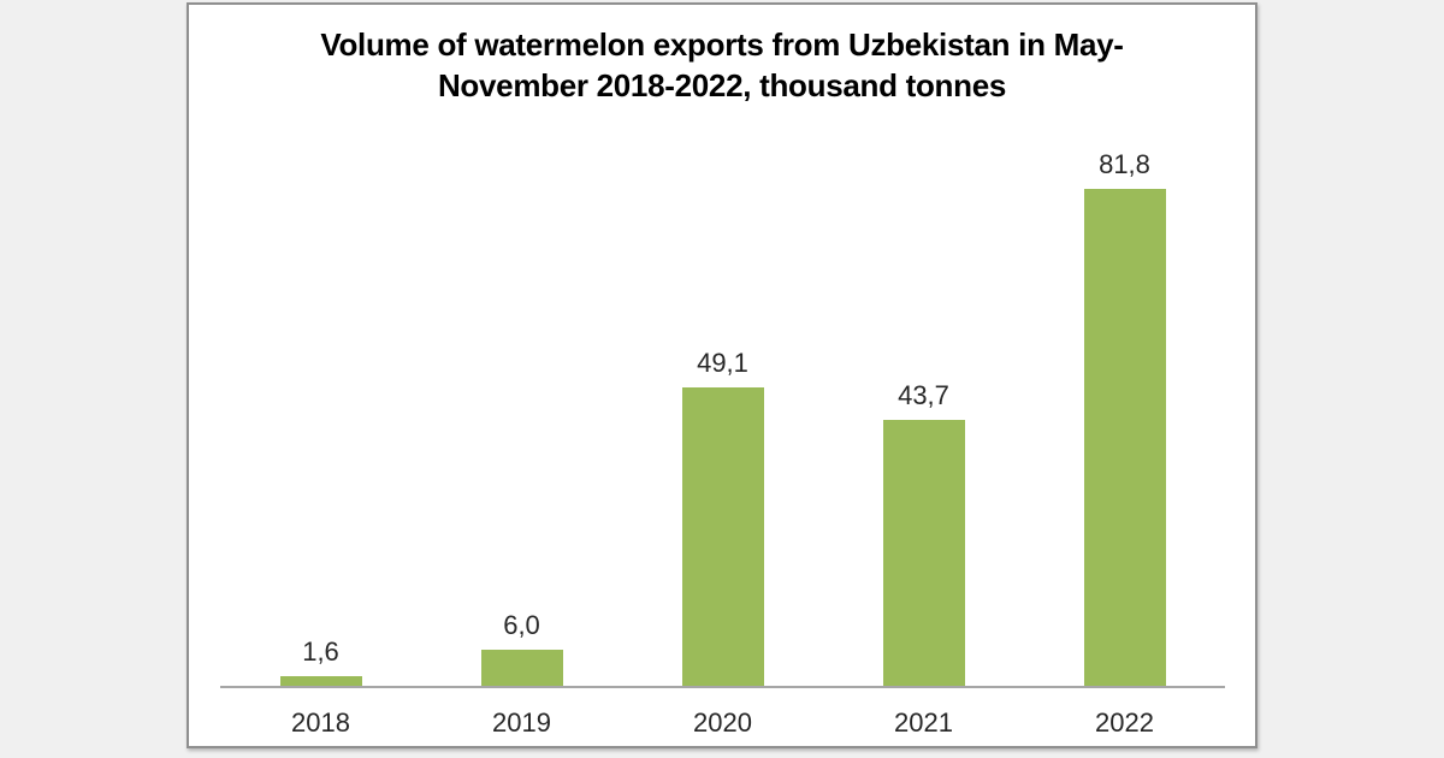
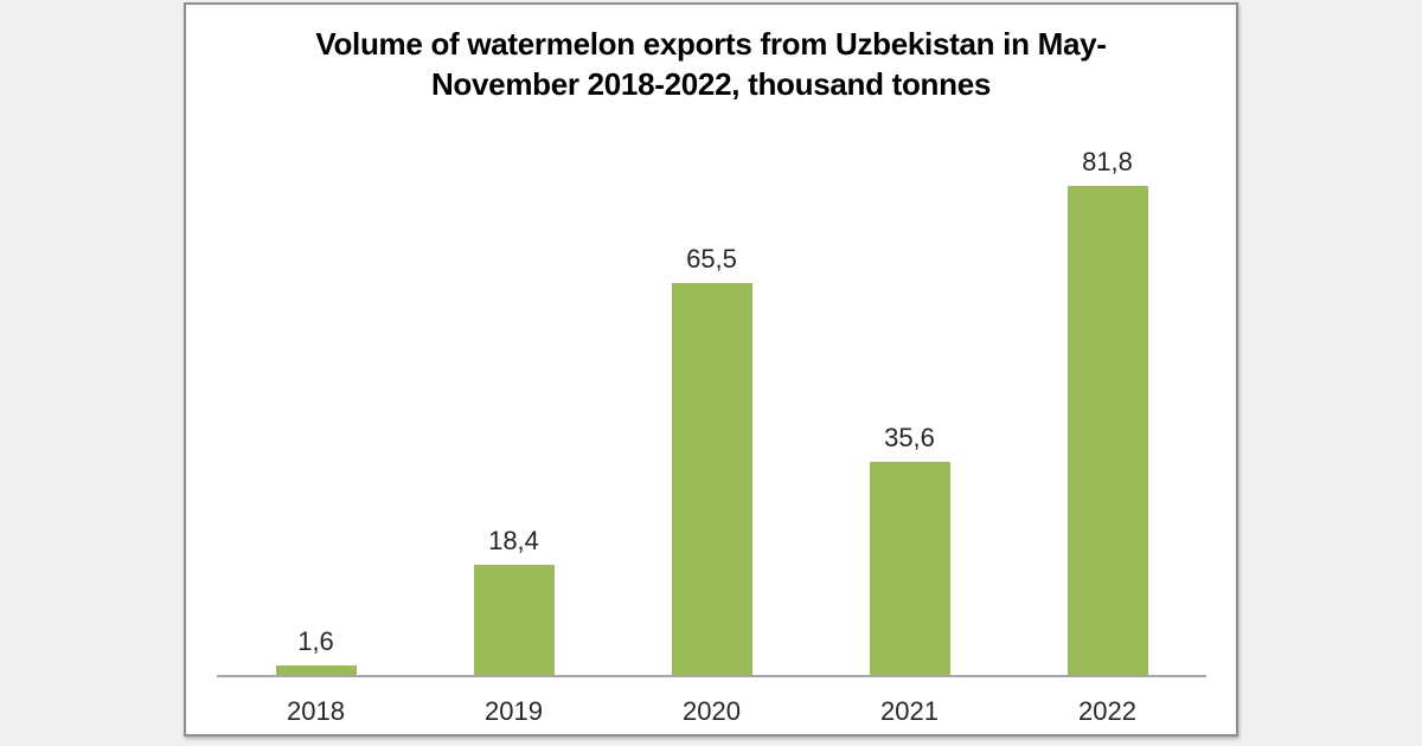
2019: 6,0 -> 18,4
2020: 49,1 -> 65,5
2021: 43,7 -> 35,6
